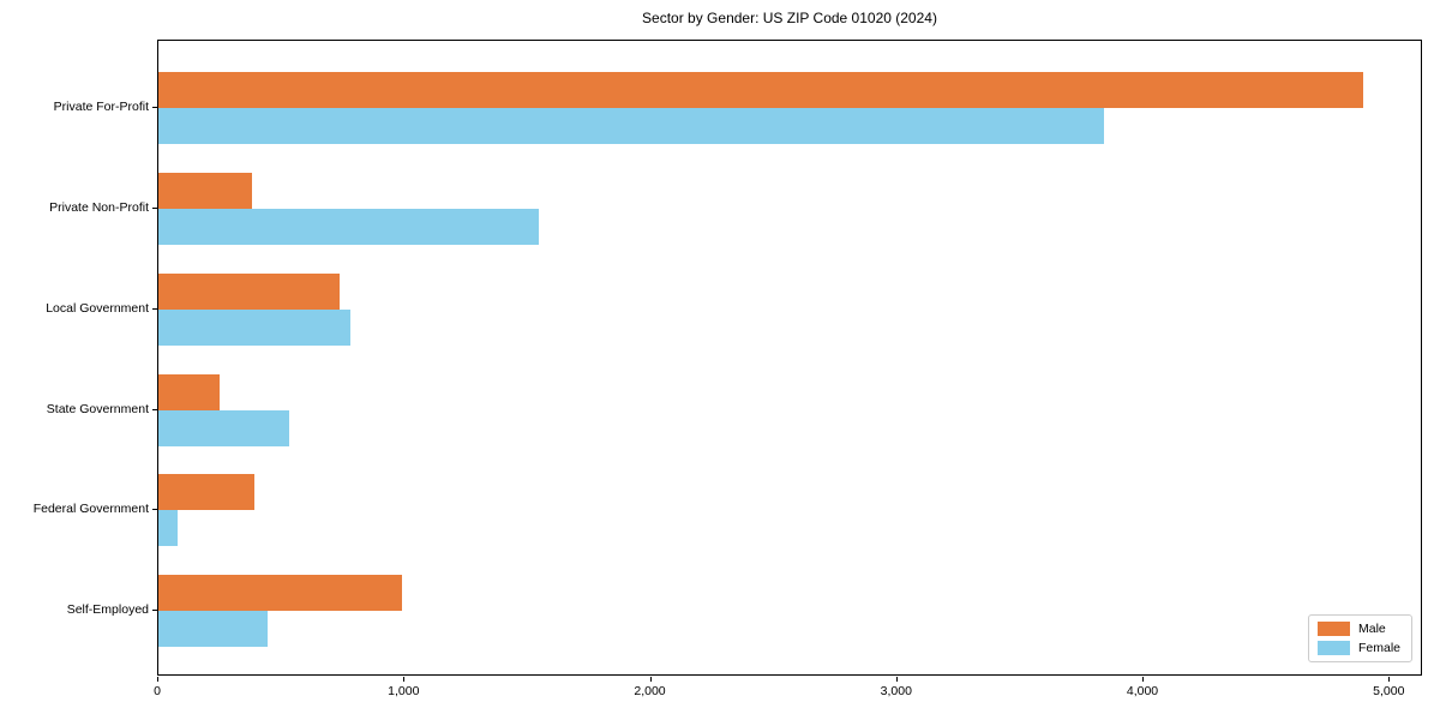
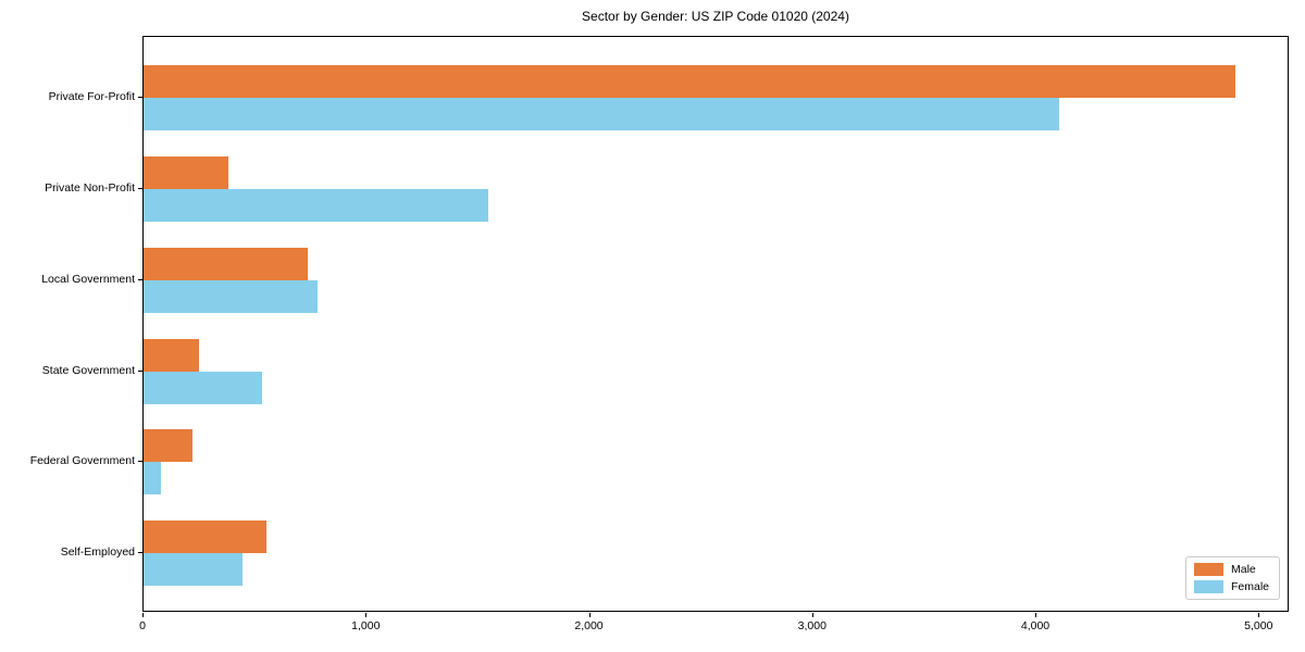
Female/Private For-Profit: 3840 -> 4100
Male/Federal Government: 390 -> 220
Male/Self-Employed: 990 -> 550
